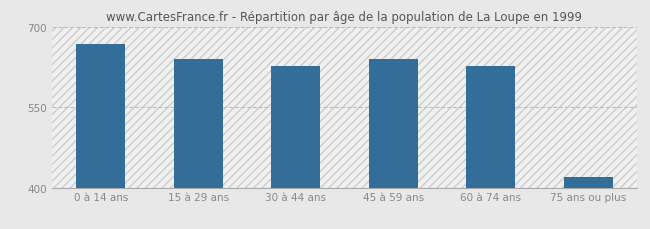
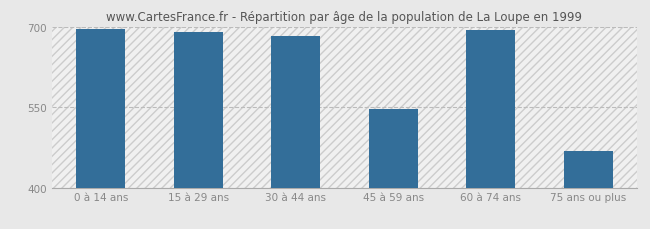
0 à 14 ans: 668 -> 695
15 à 29 ans: 640 -> 690
30 à 44 ans: 626 -> 683
45 à 59 ans: 640 -> 546
60 à 74 ans: 626 -> 694
75 ans ou plus: 420 -> 468
